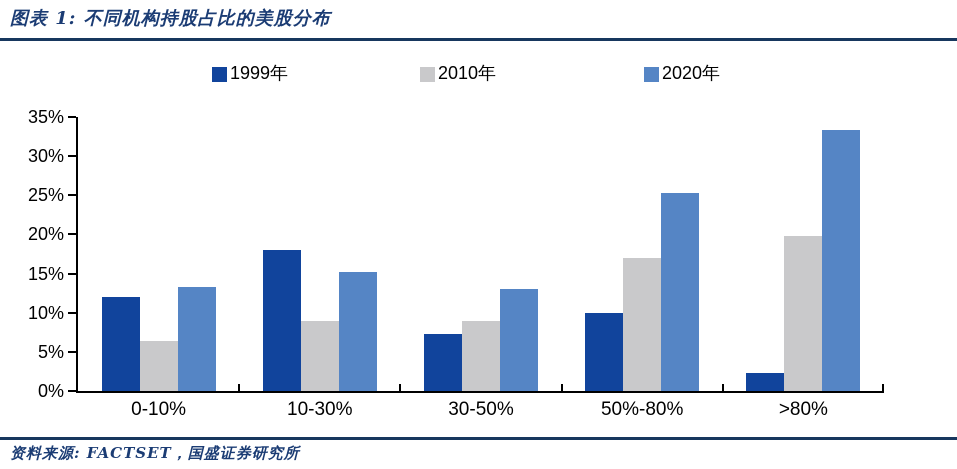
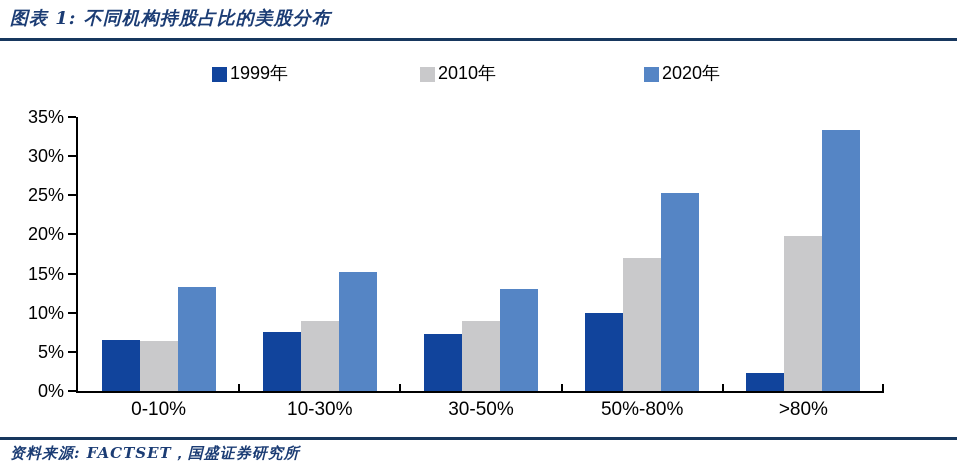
1999年/0-10%: 12% -> 6%
1999年/10-30%: 18% -> 8%
